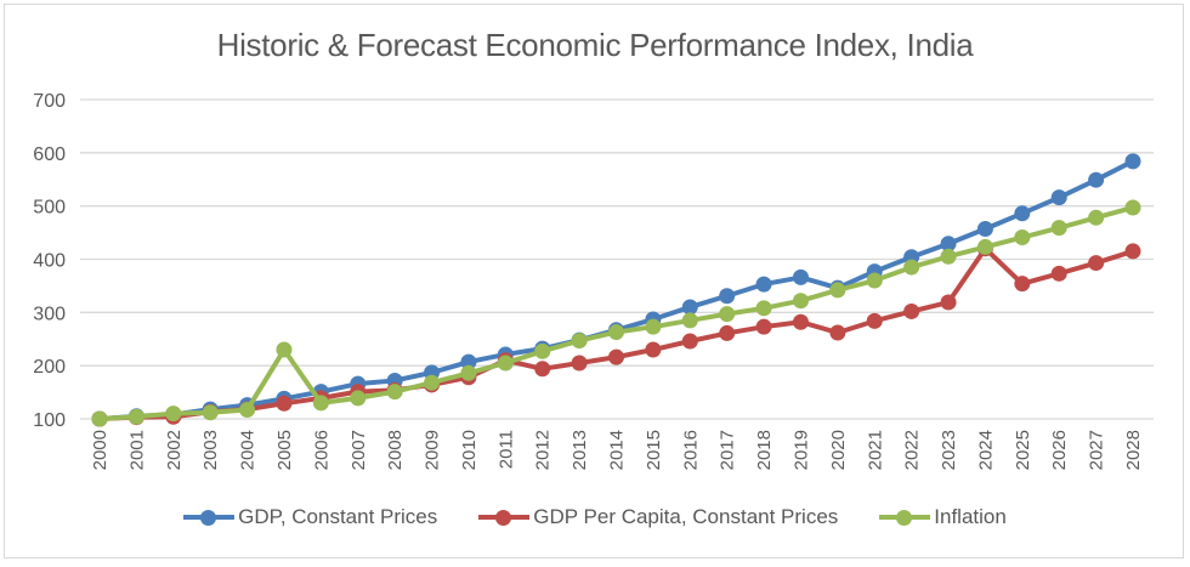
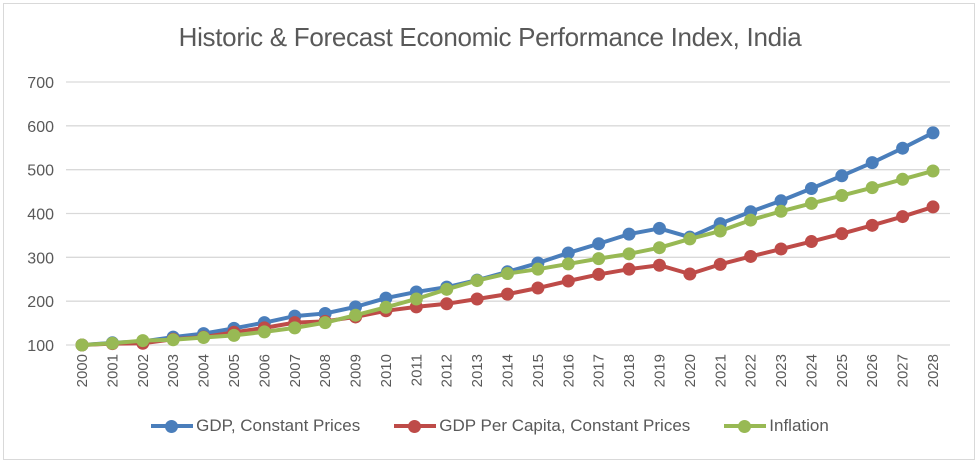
Inflation/2005: 230 -> 120
GDP Per Capita, Constant Prices/2011: 210 -> 190
GDP Per Capita, Constant Prices/2024: 420 -> 340
